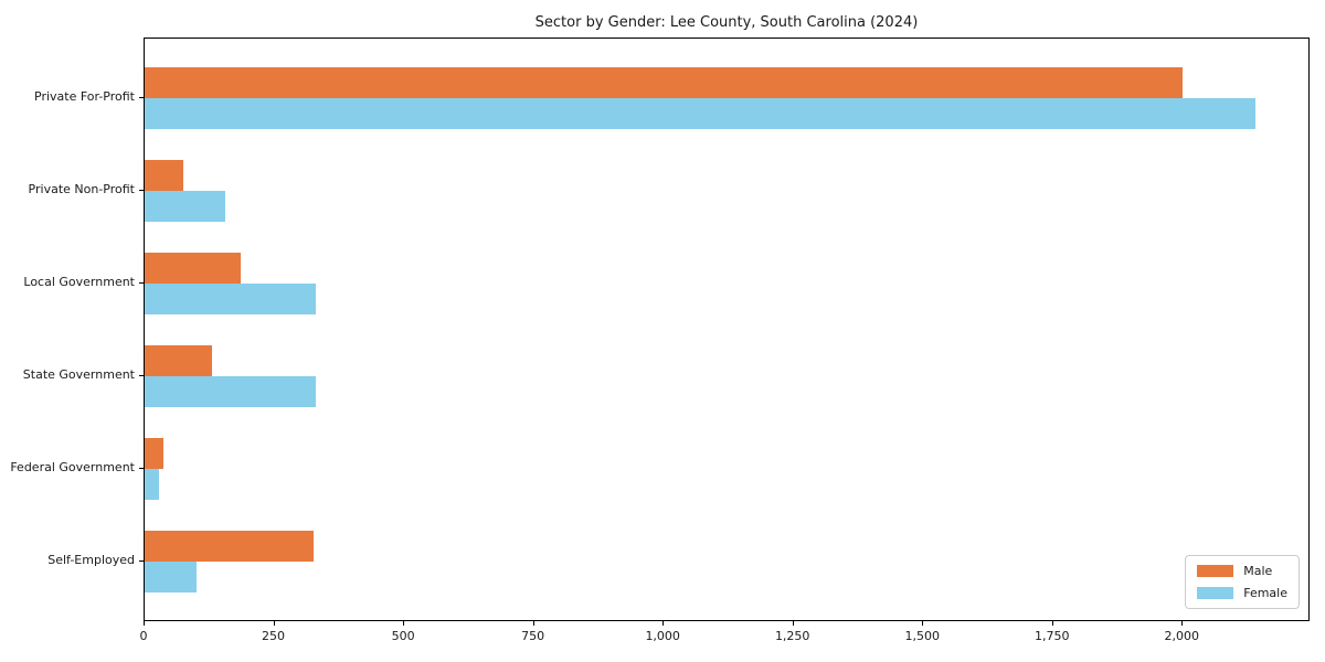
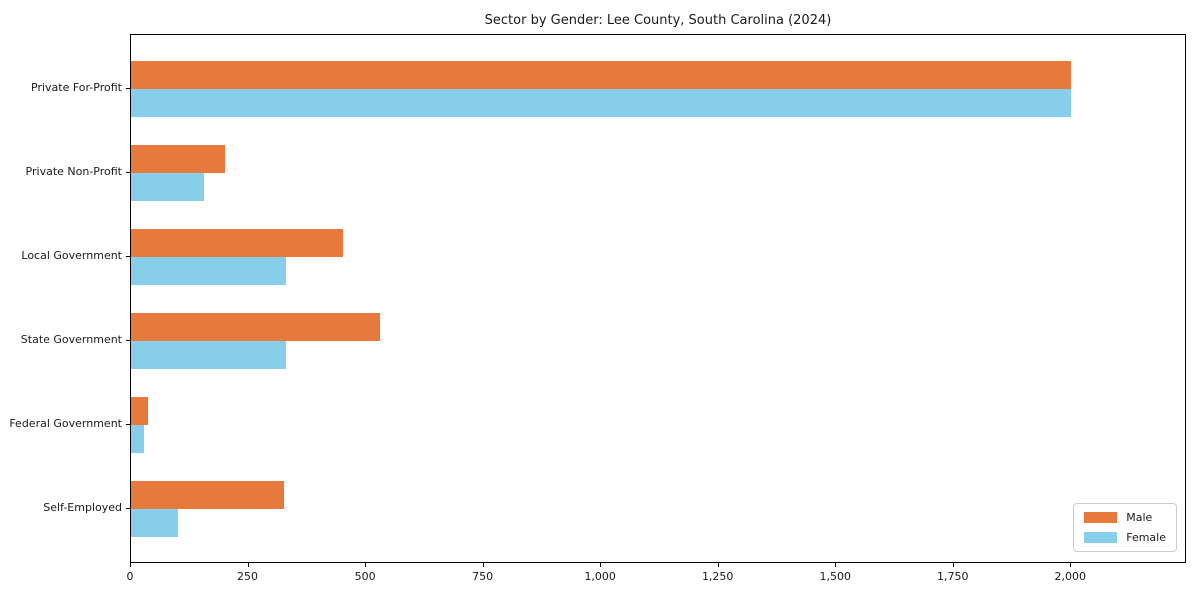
Female/Private For-Profit: 2140 -> 2000
Male/Private Non-Profit: 80 -> 200
Male/Local Government: 180 -> 450
Male/State Government: 130 -> 530
